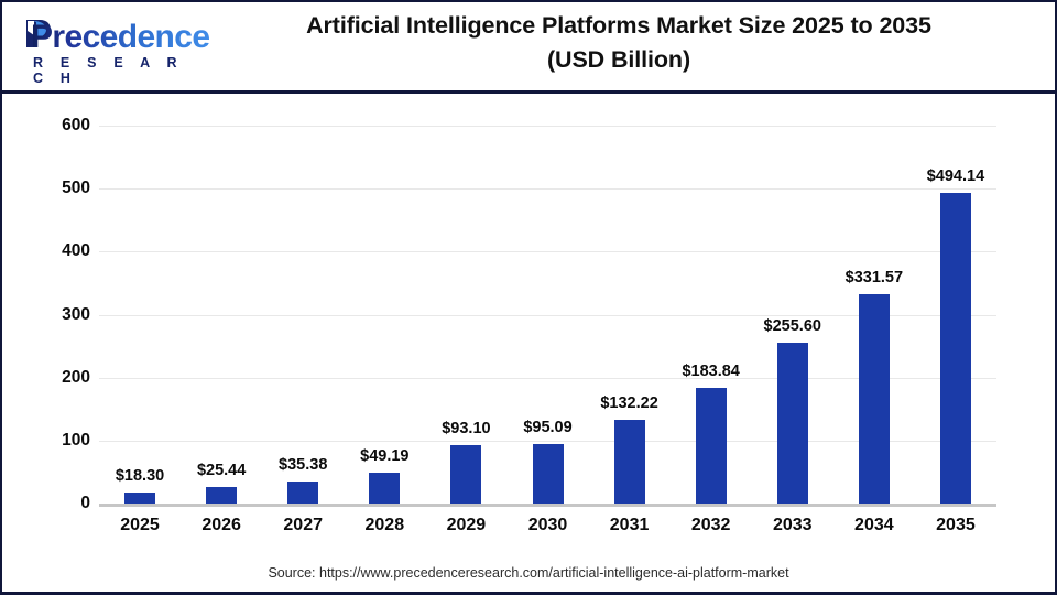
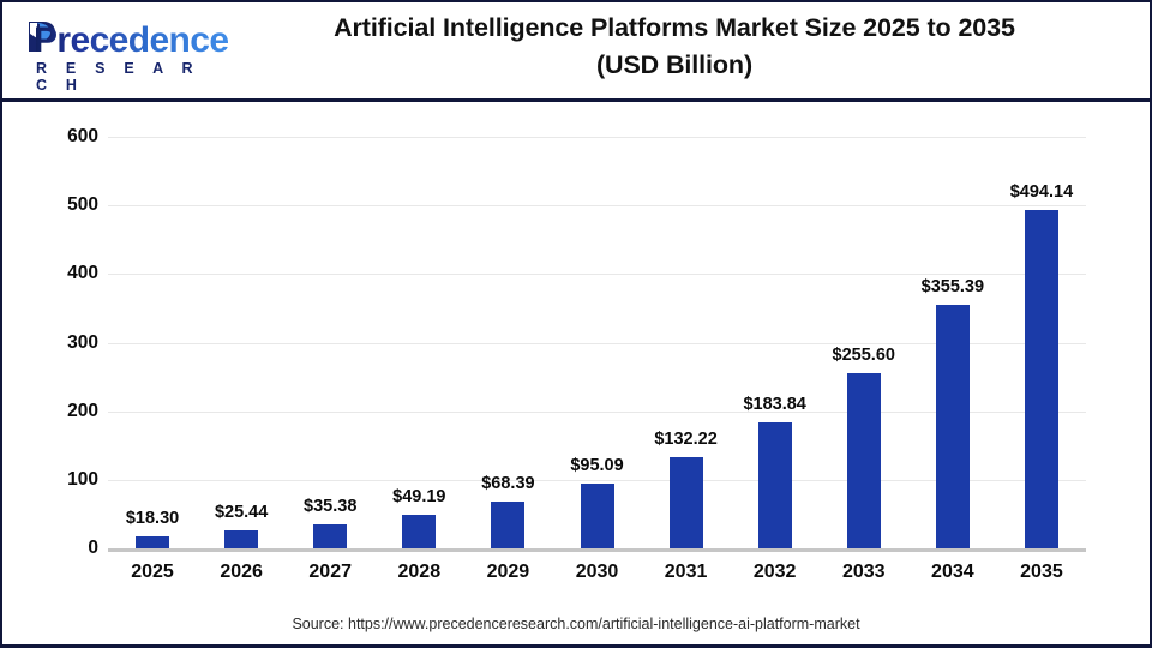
2029: $93.10 -> $68.39
2034: $331.57 -> $355.39
